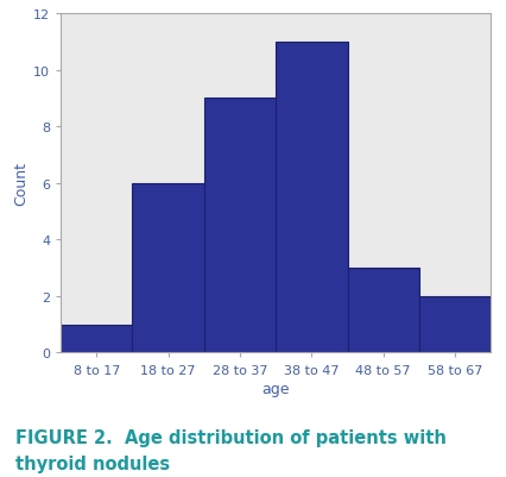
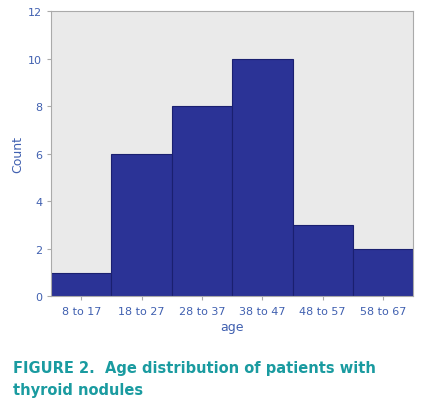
28 to 37: 9 -> 8
38 to 47: 11 -> 10
